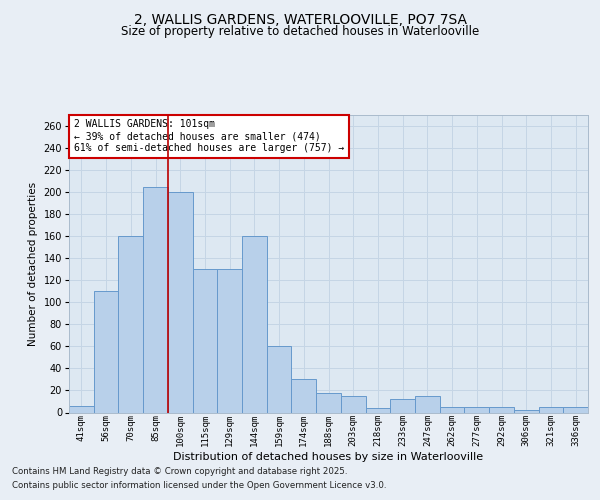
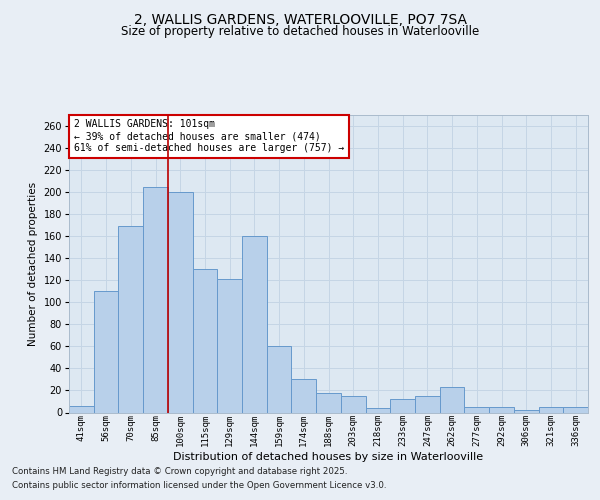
70sqm: 160 -> 169
129sqm: 130 -> 121
262sqm: 5 -> 23
